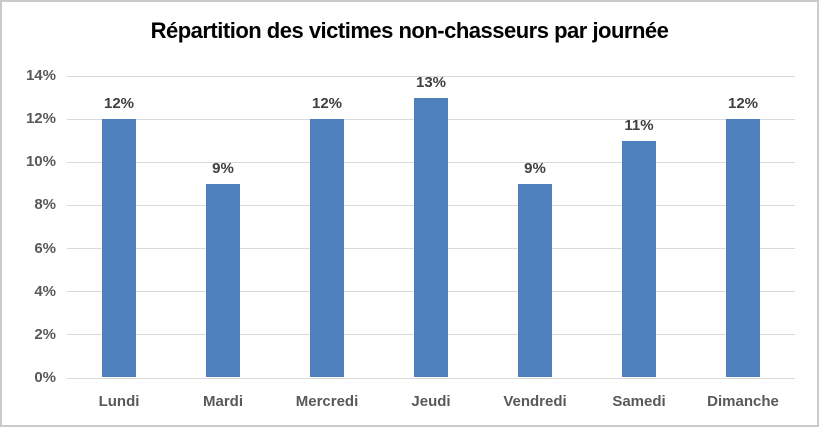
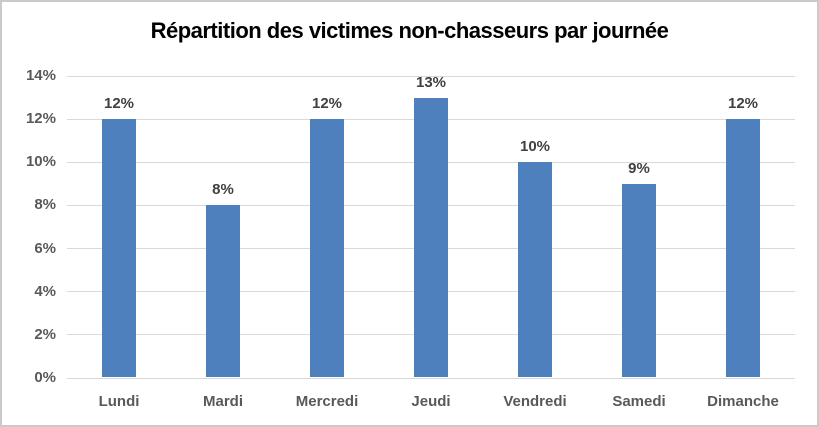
Mardi: 9% -> 8%
Vendredi: 9% -> 10%
Samedi: 11% -> 9%
